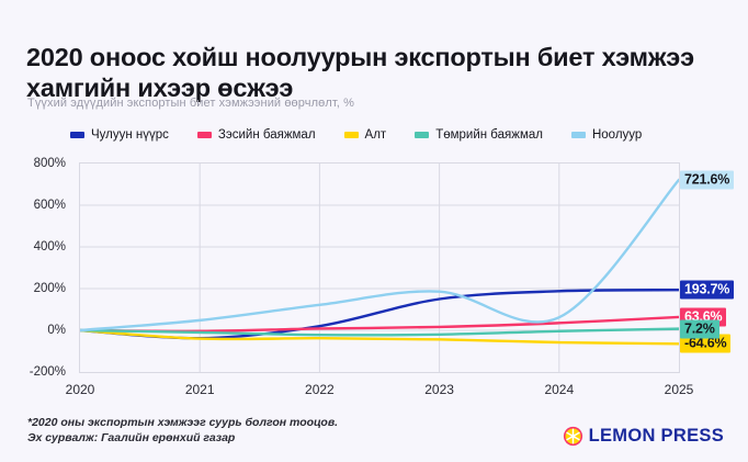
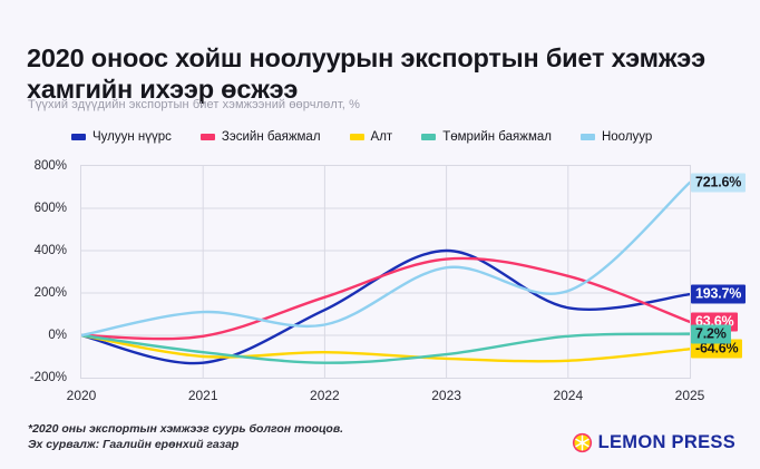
Чулуун нүүрс/2021: -40% -> -130%
Алт/2021: -40% -> -100%
Төмрийн баяжмал/2021: -10% -> -80%
Ноолуур/2021: 50% -> 110%
Чулуун нүүрс/2022: 20% -> 120%
Зэсийн баяжмал/2022: 10% -> 180%
Алт/2022: -40% -> -80%
Төмрийн баяжмал/2022: -20% -> -130%
Ноолуур/2022: 120% -> 50%
Чулуун нүүрс/2023: 150% -> 400%
Зэсийн баяжмал/2023: 20% -> 360%
Алт/2023: -40% -> -110%
Төмрийн баяжмал/2023: -20% -> -90%
Ноолуур/2023: 190% -> 320%
Чулуун нүүрс/2024: 190% -> 130%
Зэсийн баяжмал/2024: 40% -> 280%
Алт/2024: -60% -> -120%
Ноолуур/2024: 60% -> 210%
